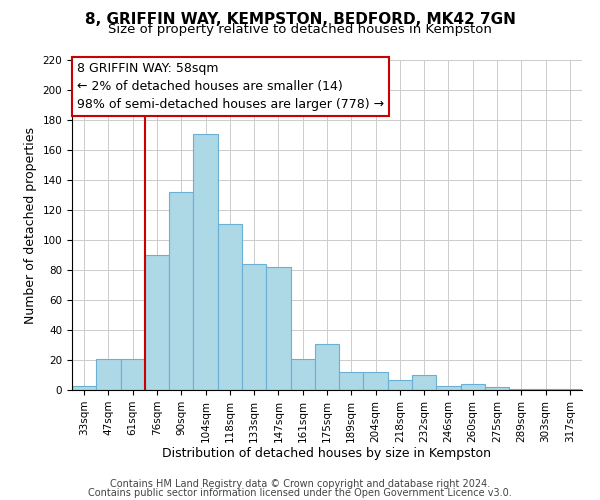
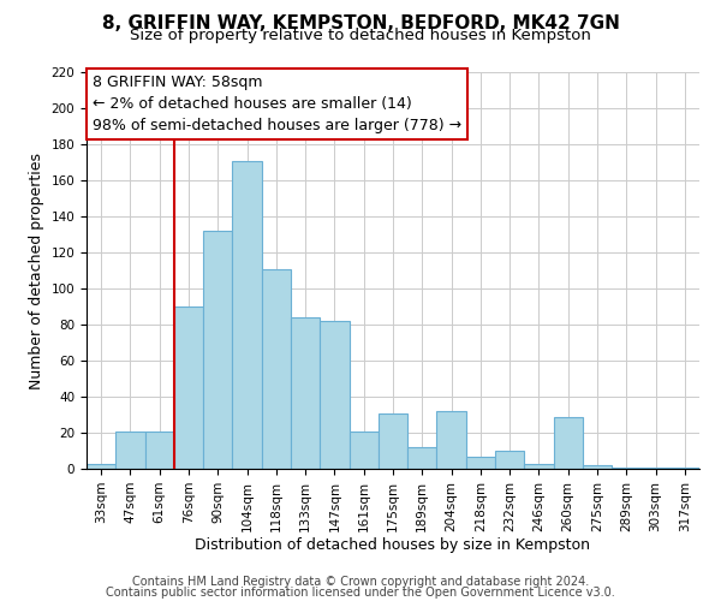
204sqm: 12 -> 32
260sqm: 4 -> 29
